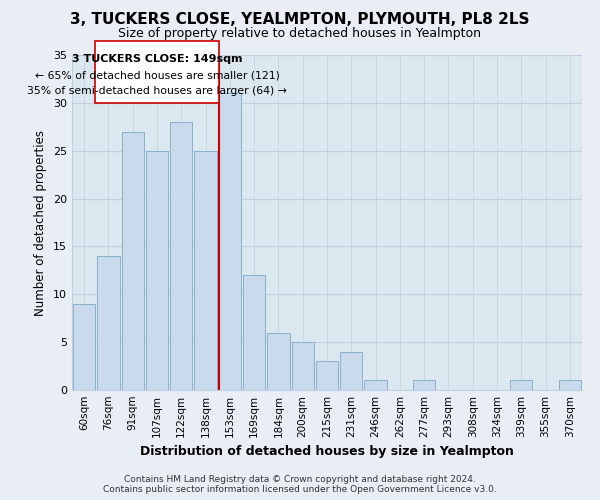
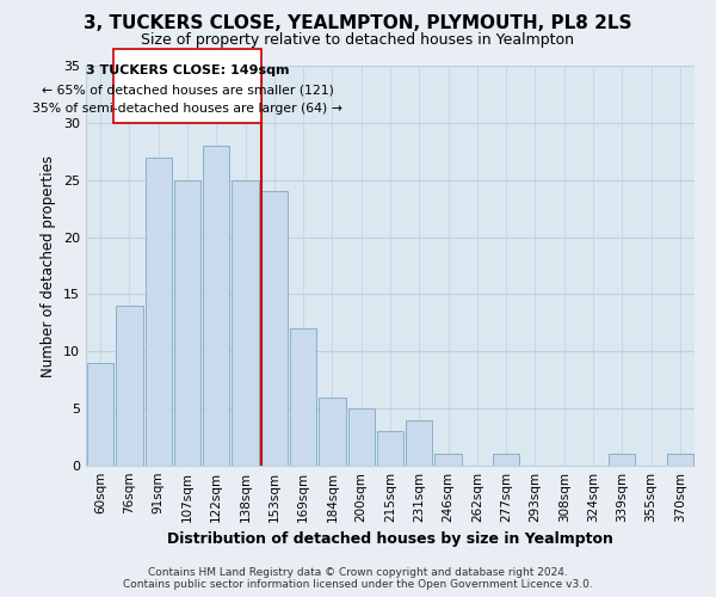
153sqm: 31 -> 24
